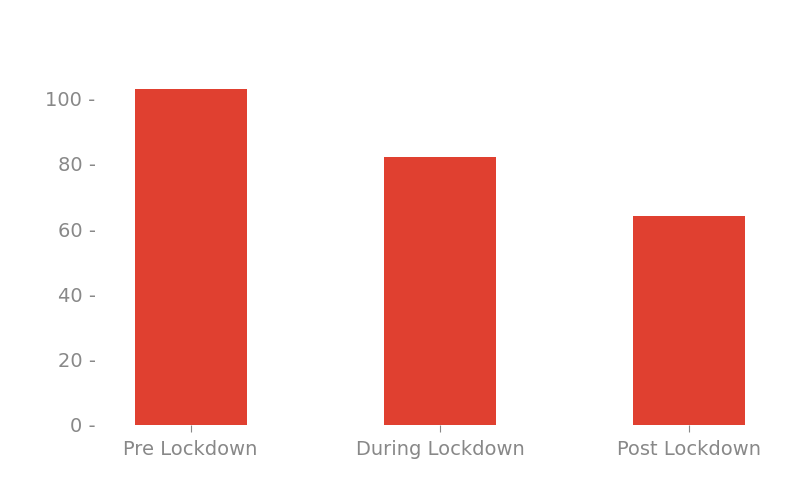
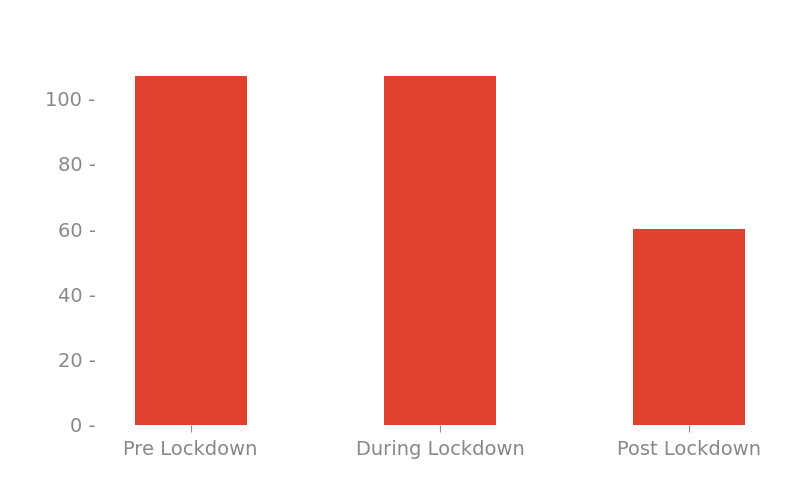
Pre Lockdown: 103 - -> 107 -
During Lockdown: 82 - -> 107 -
Post Lockdown: 64 - -> 60 -
